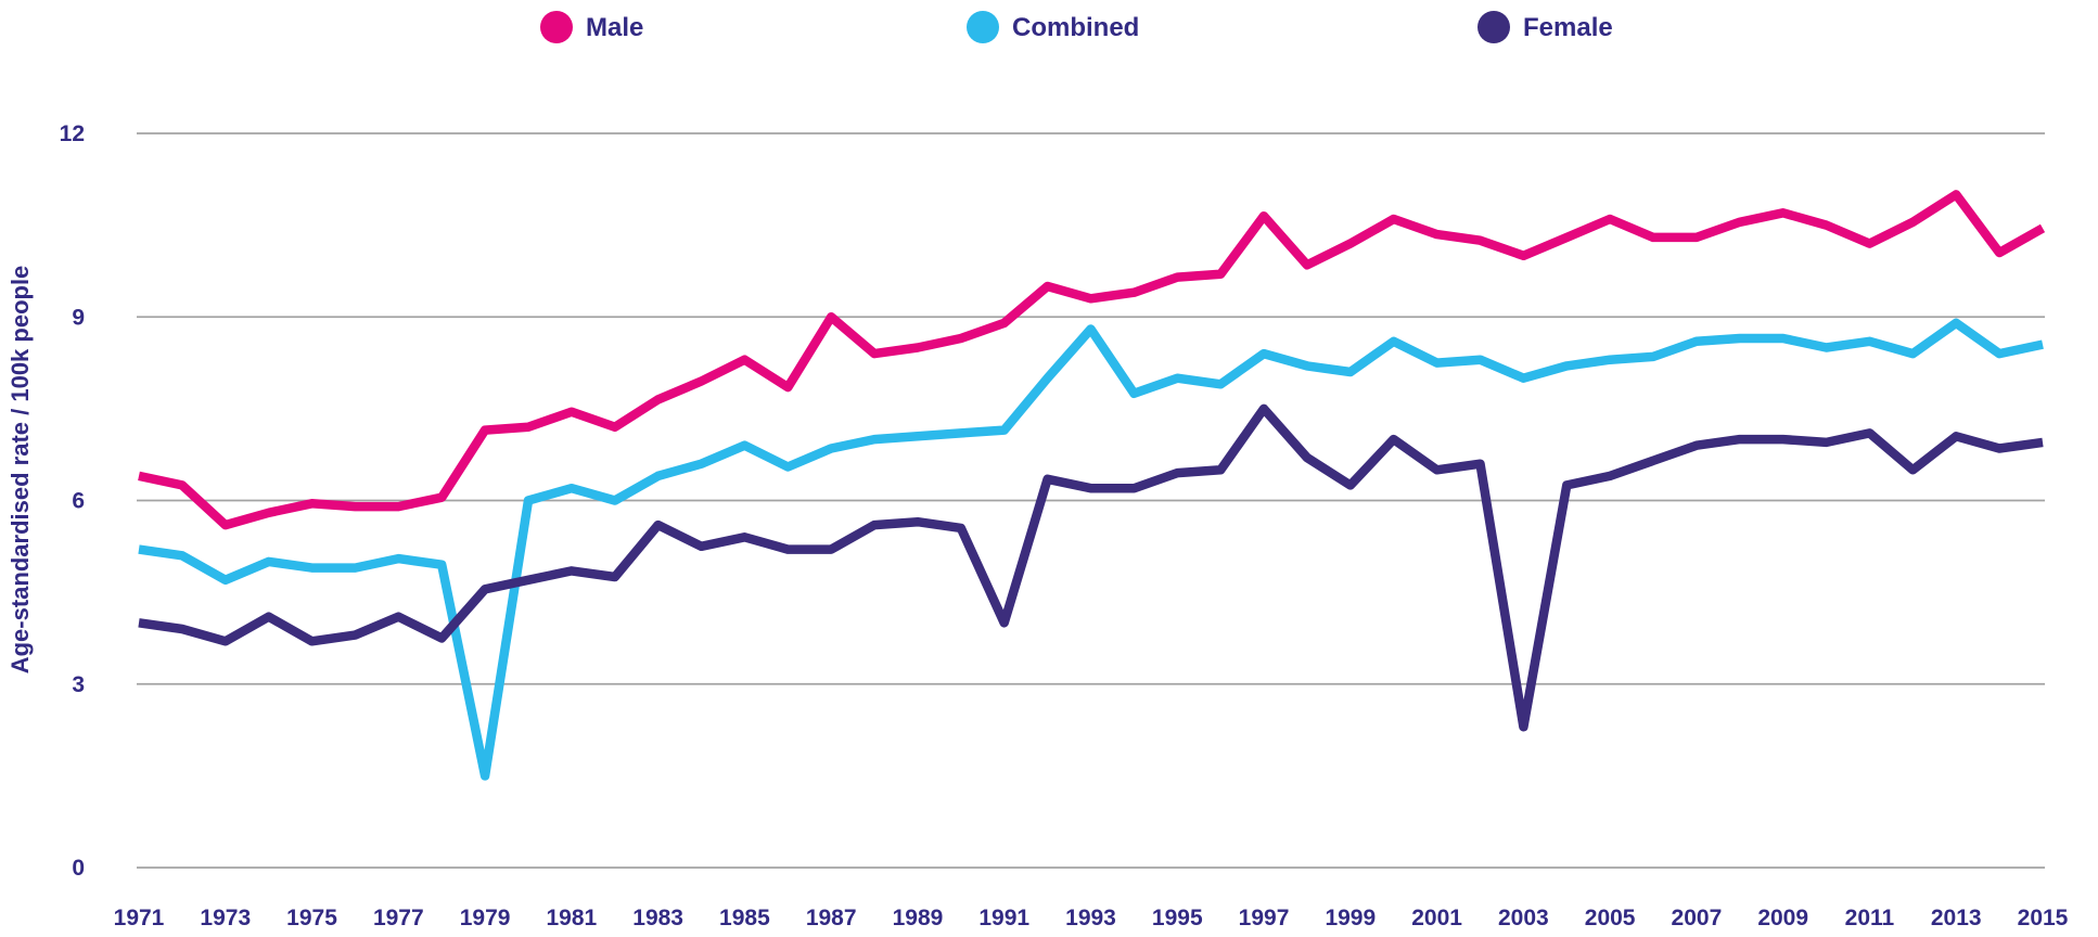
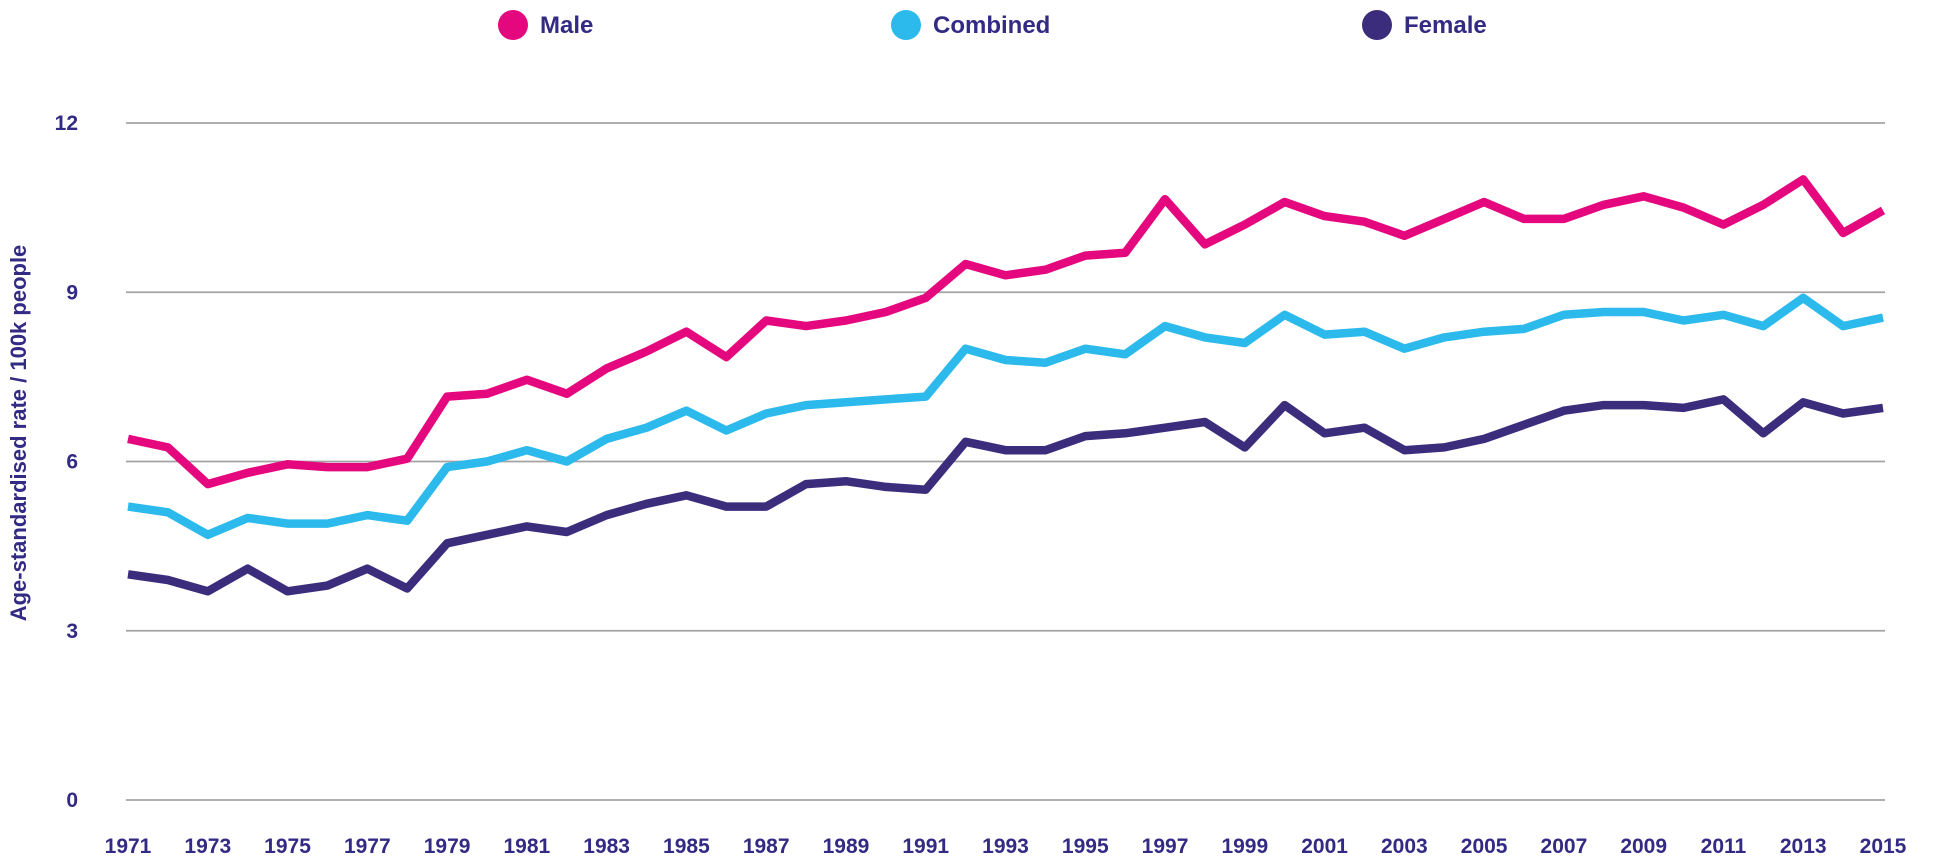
Combined/1979: 1.5 -> 5.9
Female/1983: 5.6 -> 5.0
Male/1987: 9.0 -> 8.5
Female/1991: 4.0 -> 5.5
Combined/1993: 8.8 -> 7.8
Female/1997: 7.5 -> 6.6
Female/2003: 2.3 -> 6.2
